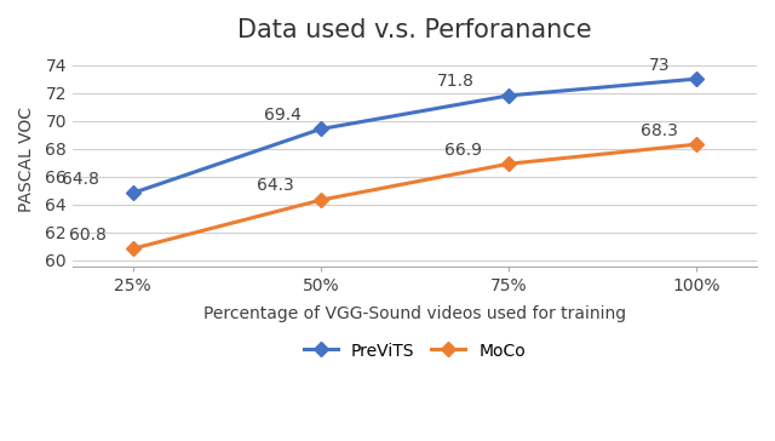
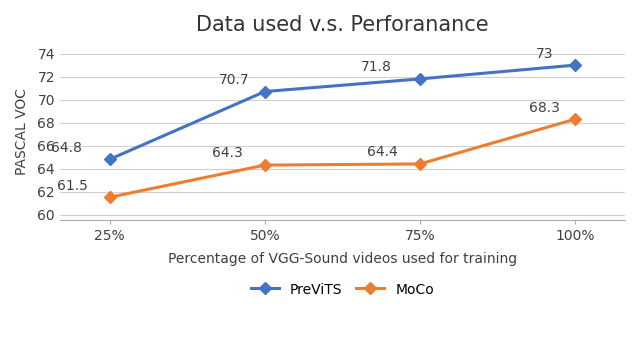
MoCo/25%: 60.8 -> 61.5
PreViTS/50%: 69.4 -> 70.7
MoCo/75%: 66.9 -> 64.4
